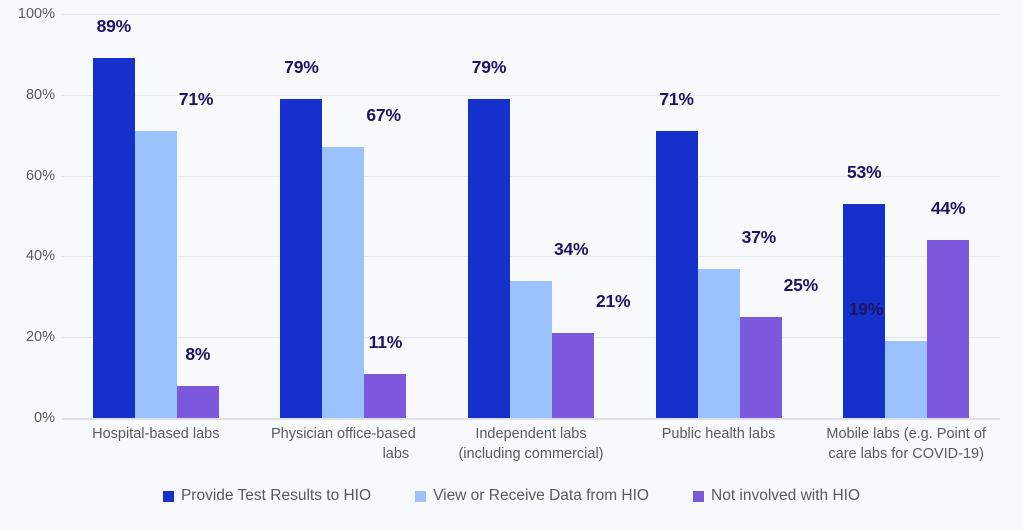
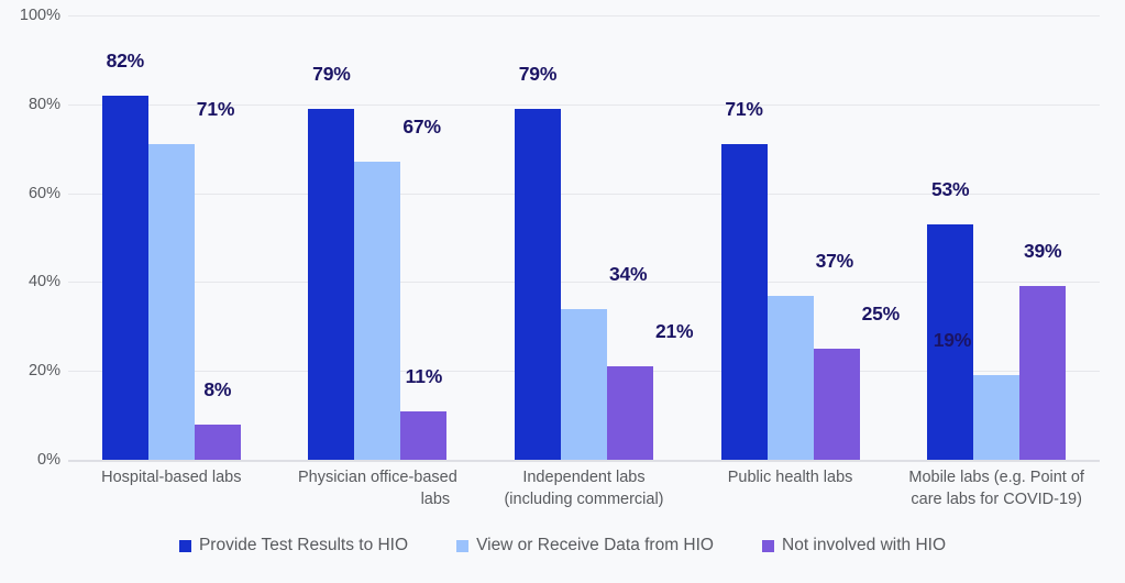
Provide Test Results to HIO/Hospital-based labs: 89% -> 82%
Not involved with HIO/Mobile labs (e.g. Point of care labs for COVID-19): 44% -> 39%
